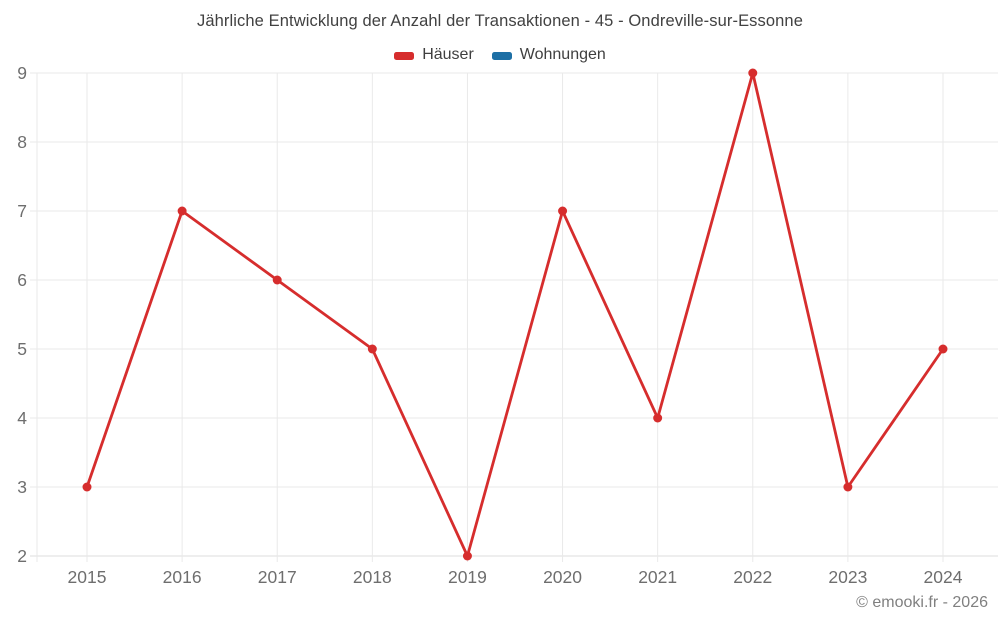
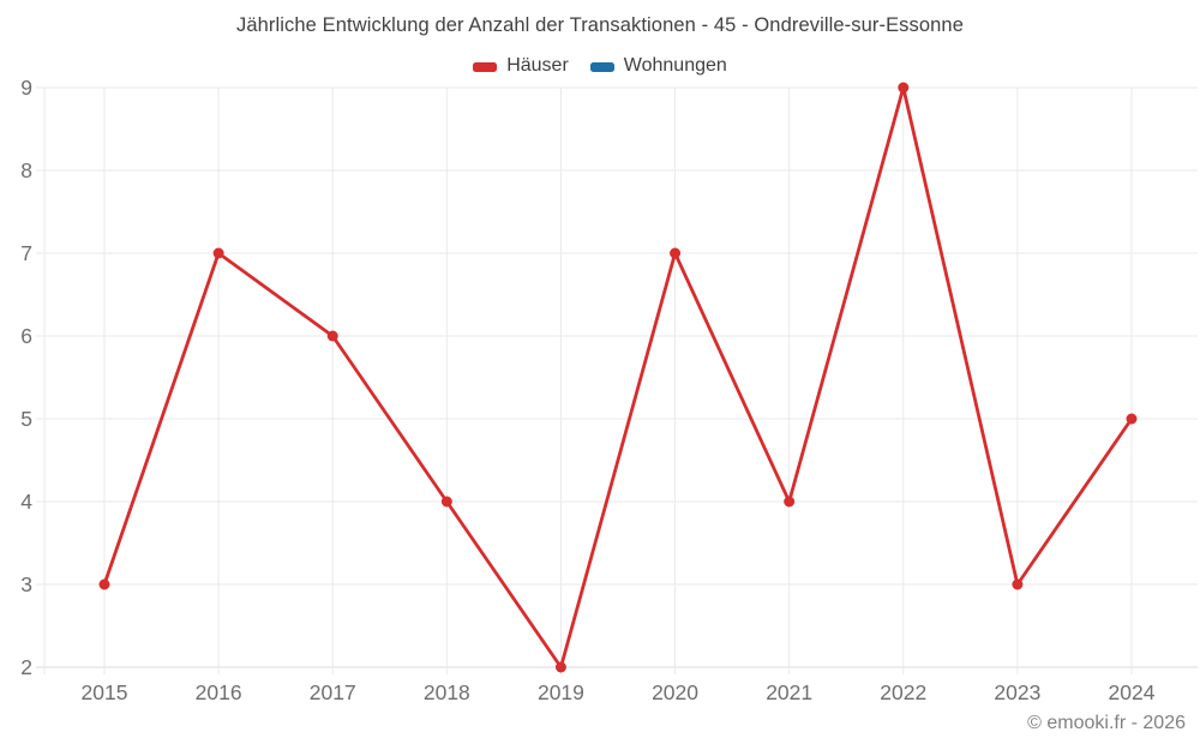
2018: 5 -> 4
